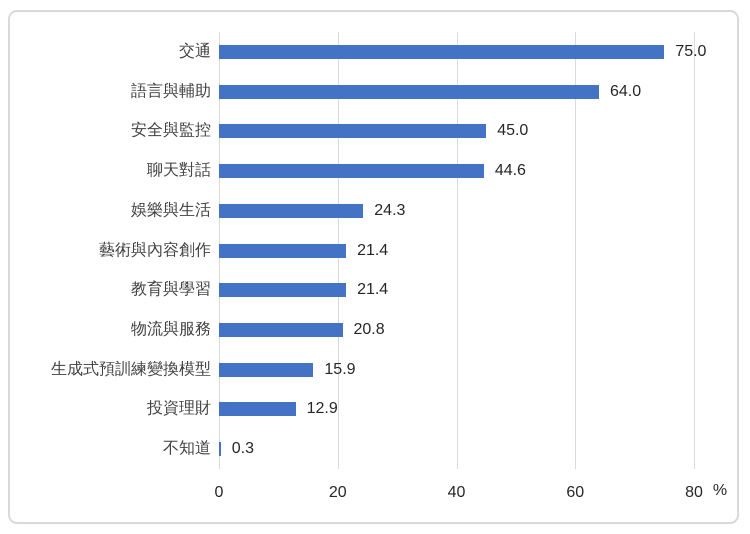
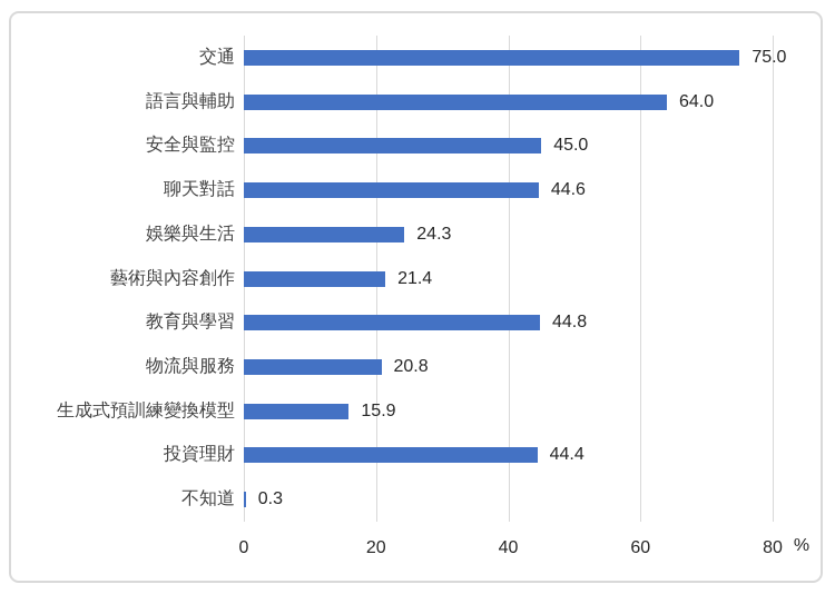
教育與學習: 21.4 -> 44.8
投資理財: 12.9 -> 44.4
